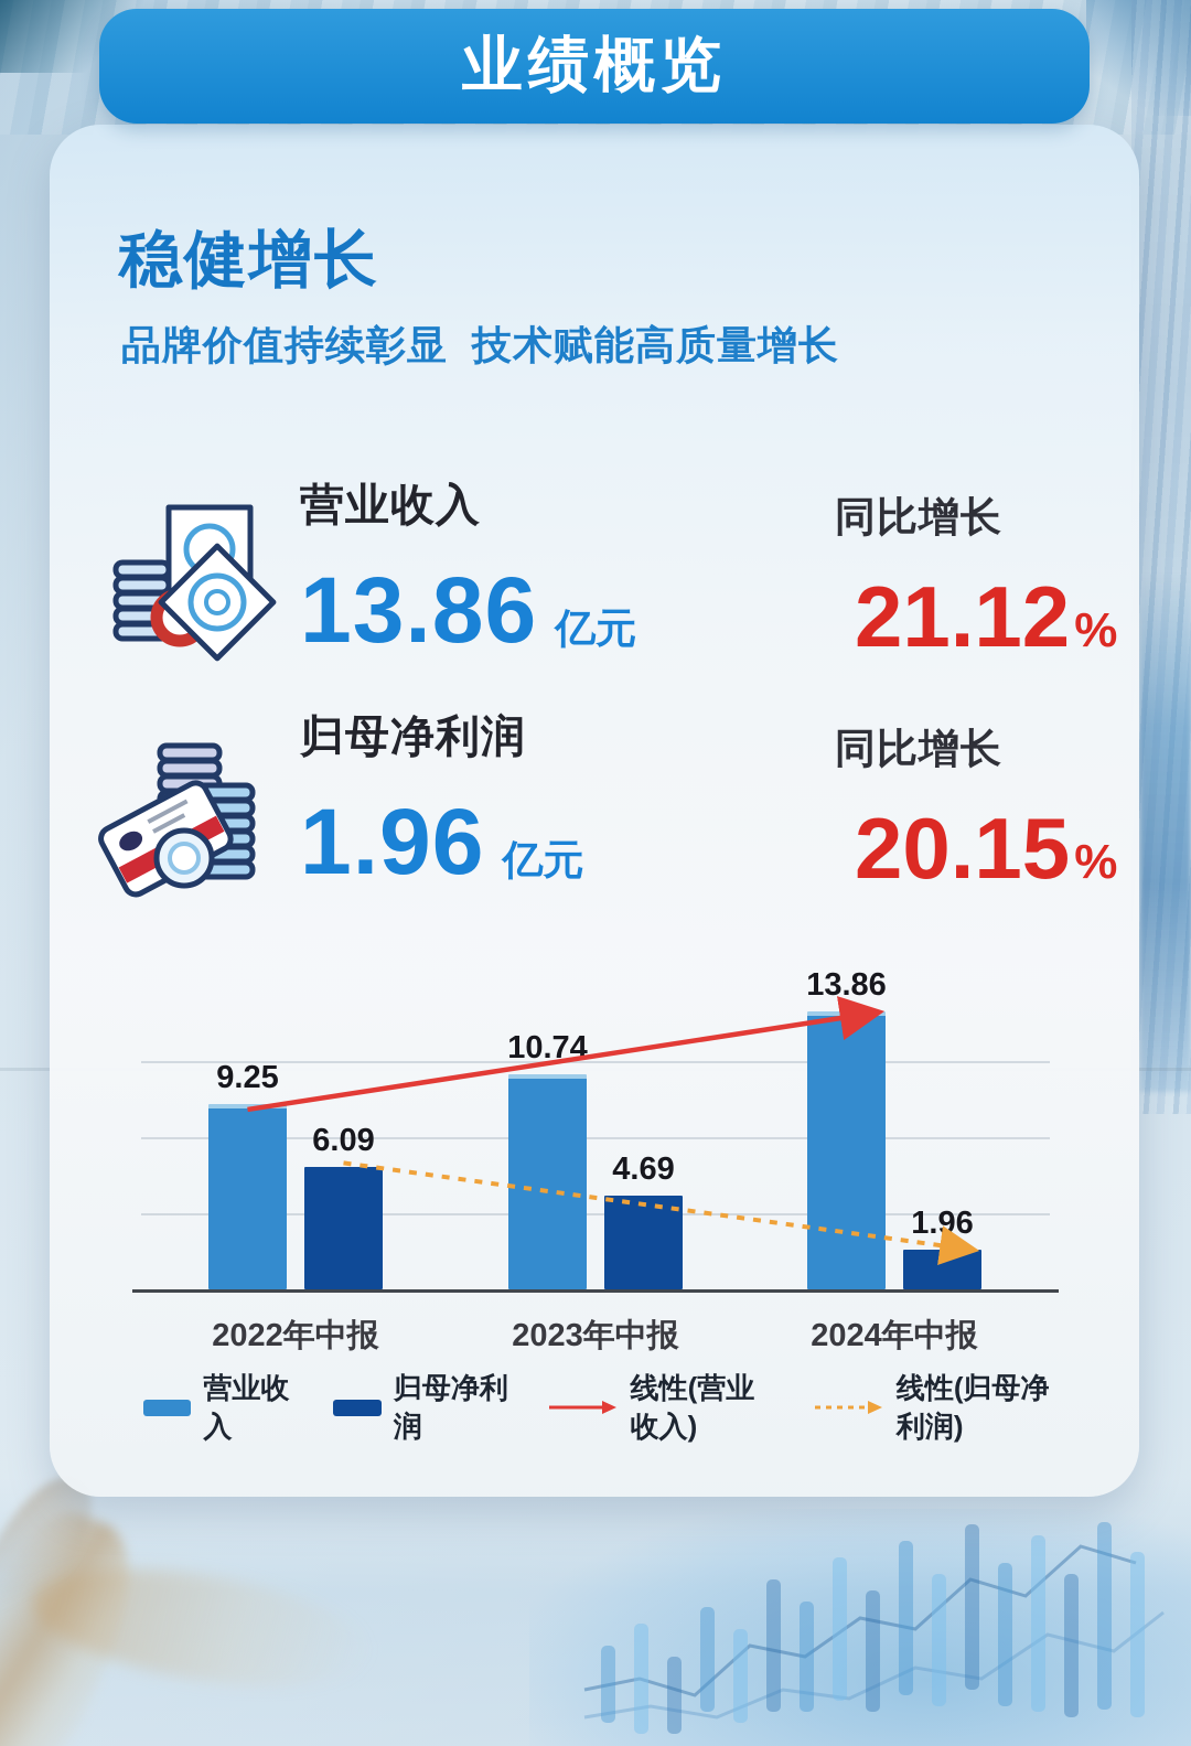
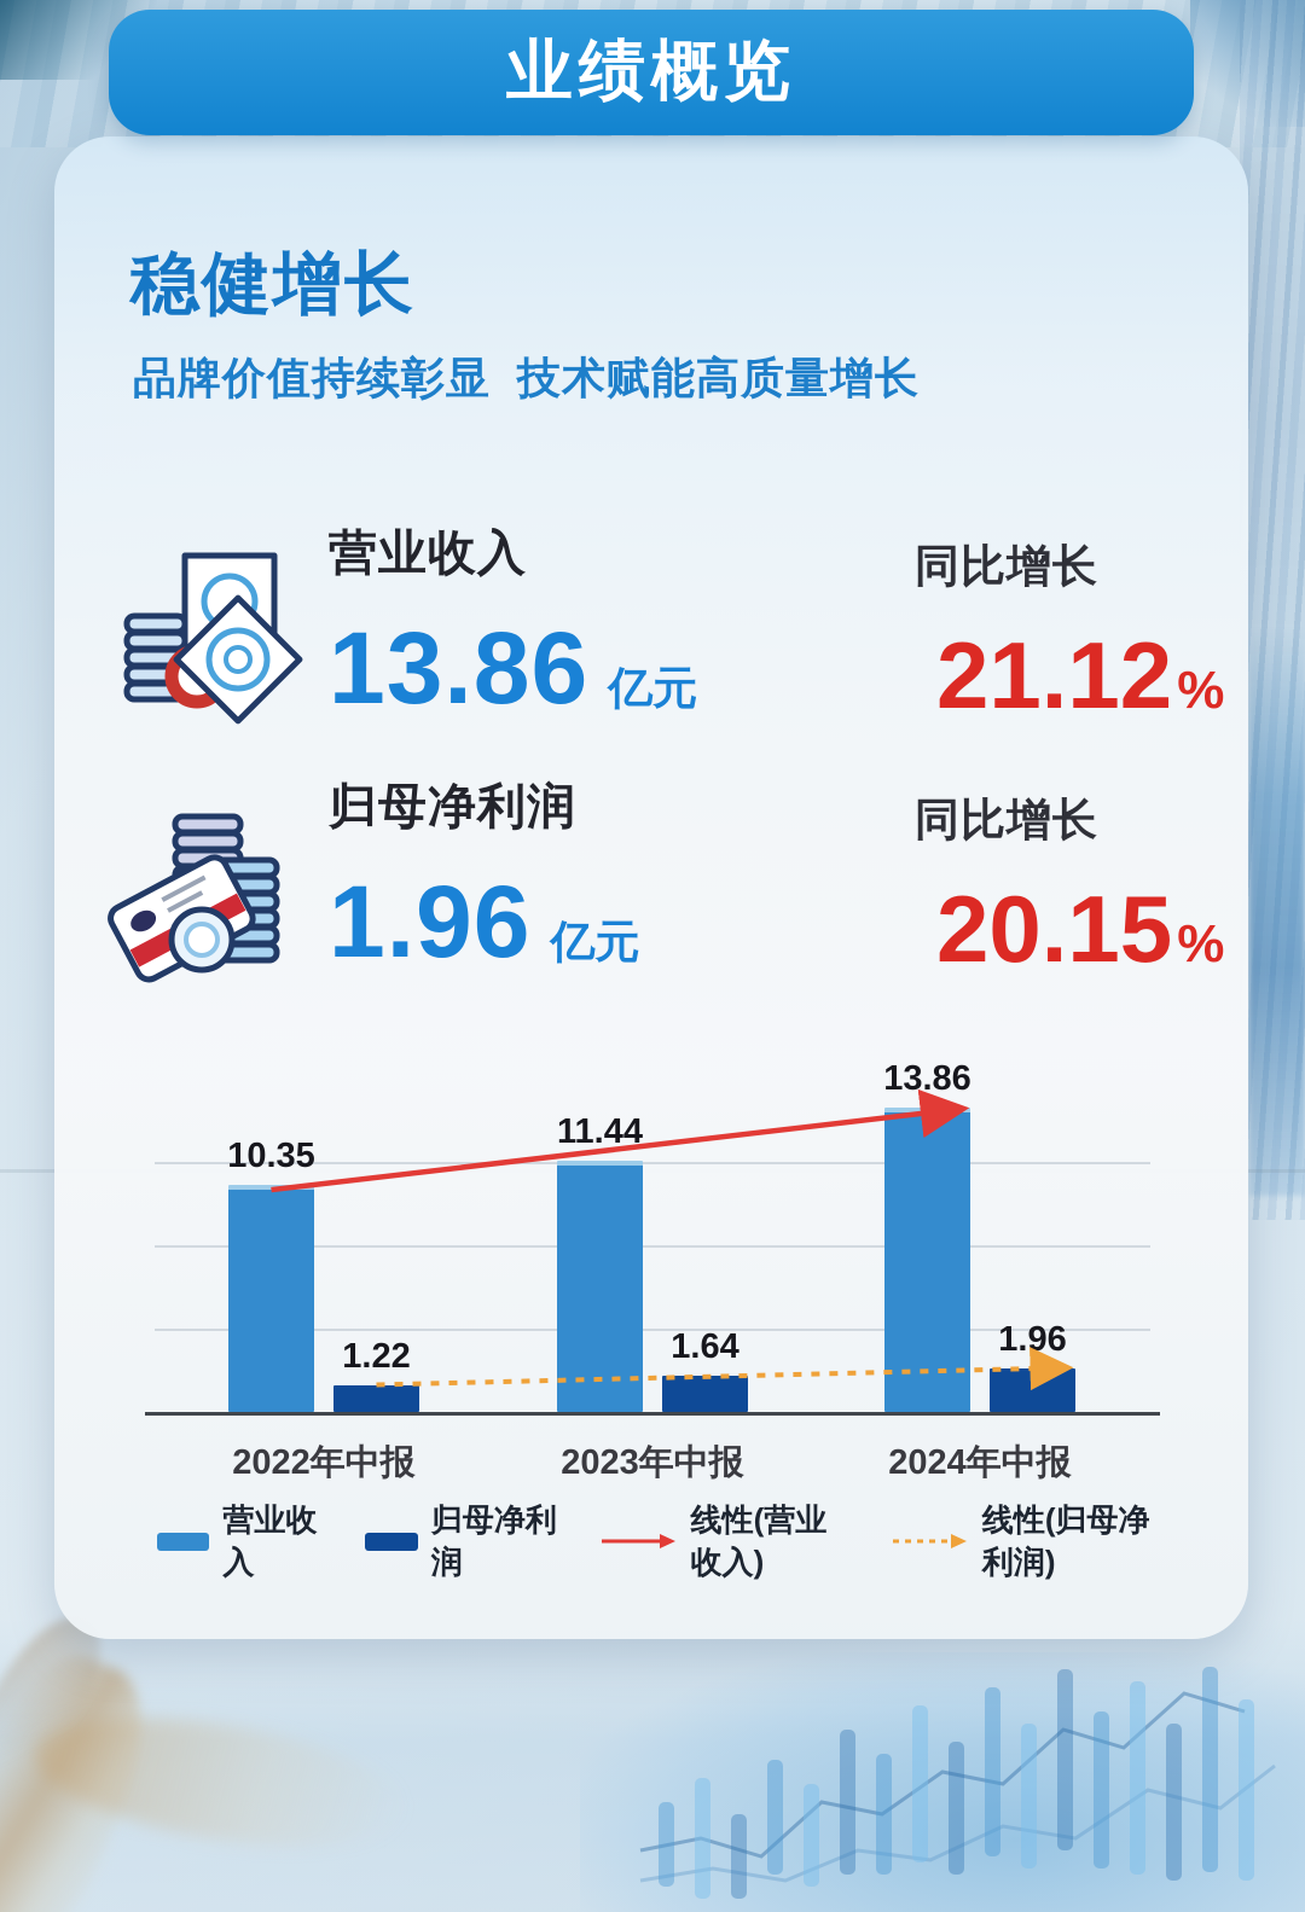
营业收入/2022年中报: 9.25 -> 10.35
归母净利润/2022年中报: 6.09 -> 1.22
营业收入/2023年中报: 10.74 -> 11.44
归母净利润/2023年中报: 4.69 -> 1.64
